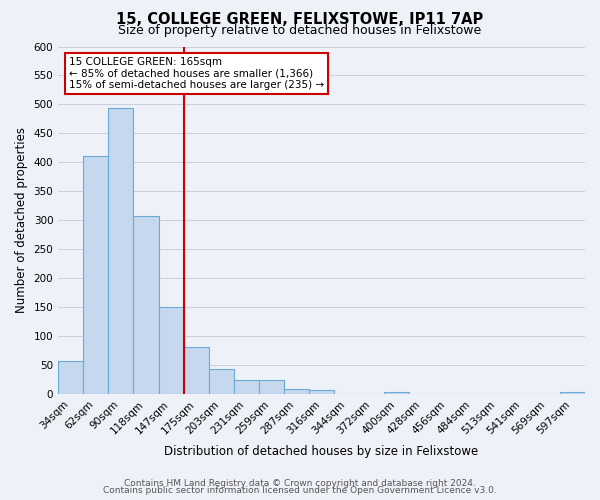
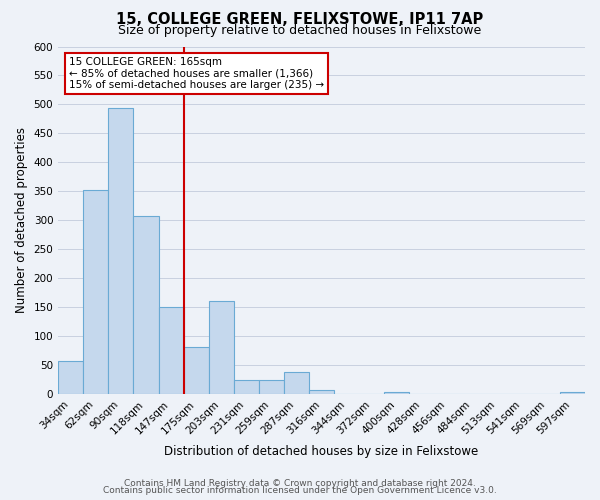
62sqm: 411 -> 352
203sqm: 44 -> 162
287sqm: 10 -> 38
